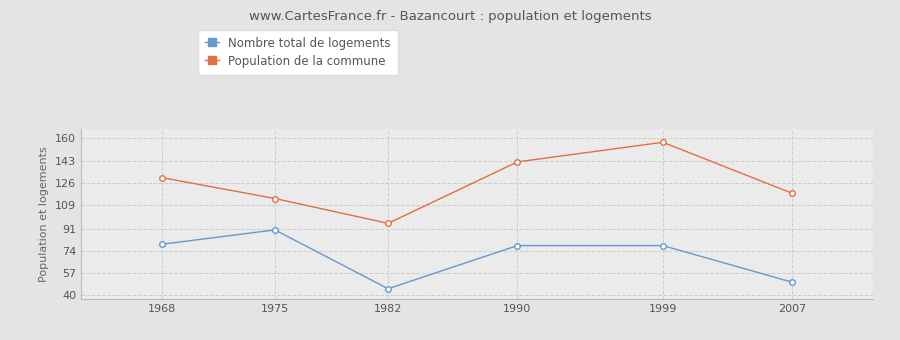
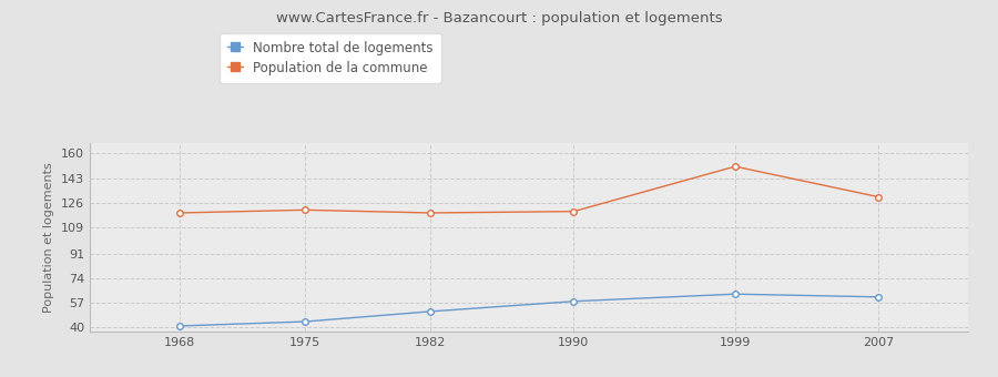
Nombre total de logements/1968: 79 -> 41
Population de la commune/1968: 130 -> 119
Nombre total de logements/1975: 90 -> 44
Population de la commune/1975: 114 -> 121
Nombre total de logements/1982: 45 -> 51
Population de la commune/1982: 95 -> 119
Nombre total de logements/1990: 78 -> 58
Population de la commune/1990: 142 -> 120
Nombre total de logements/1999: 78 -> 63
Population de la commune/1999: 157 -> 151
Nombre total de logements/2007: 50 -> 61
Population de la commune/2007: 118 -> 130
